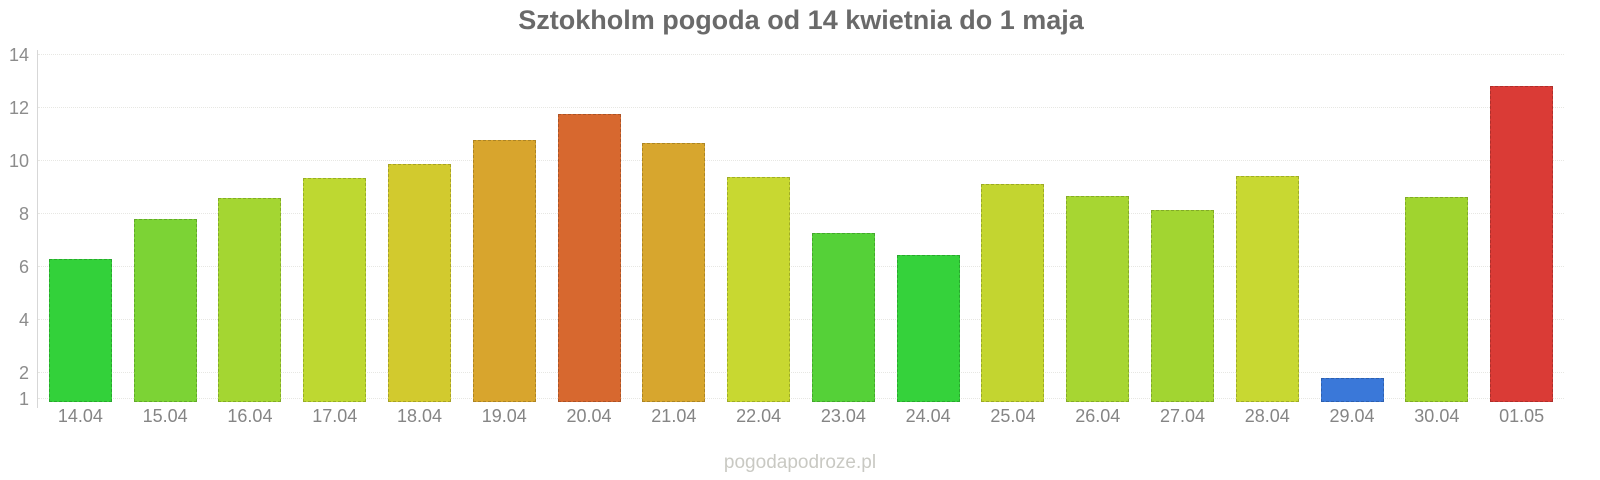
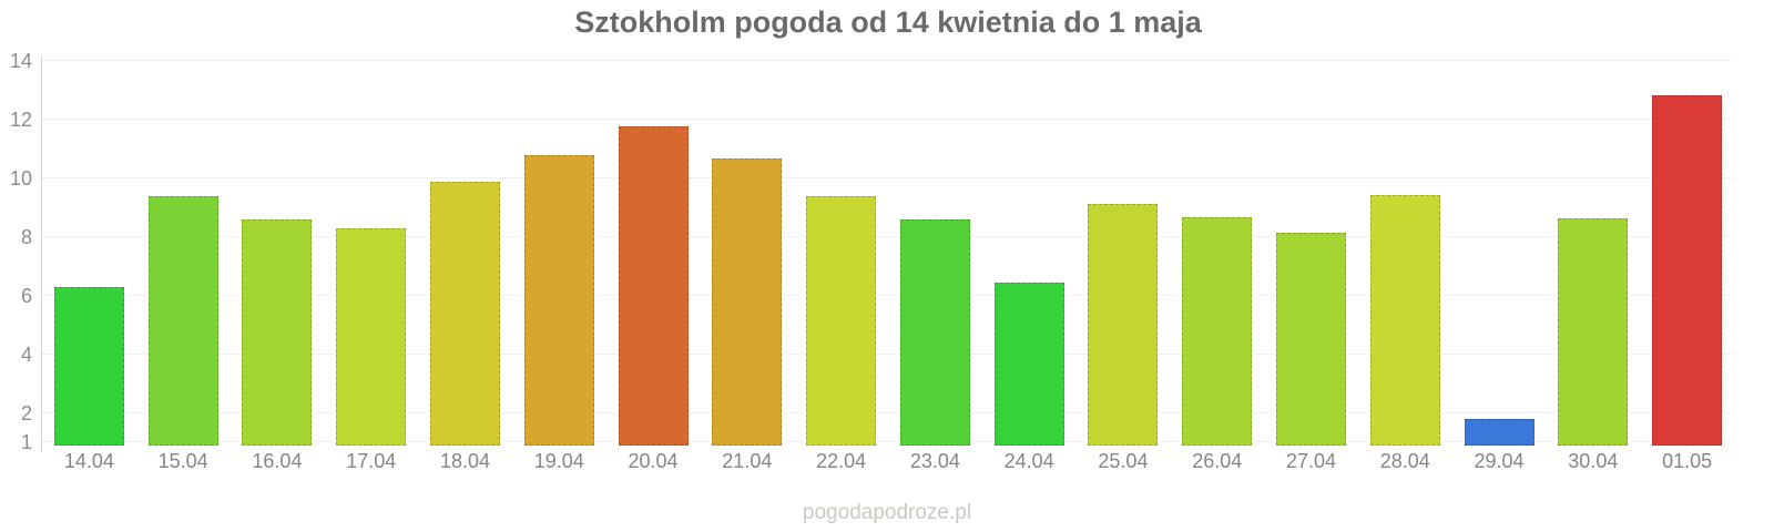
15.04: 7.8 -> 9.4
17.04: 9.3 -> 8.3
23.04: 7.3 -> 8.6
